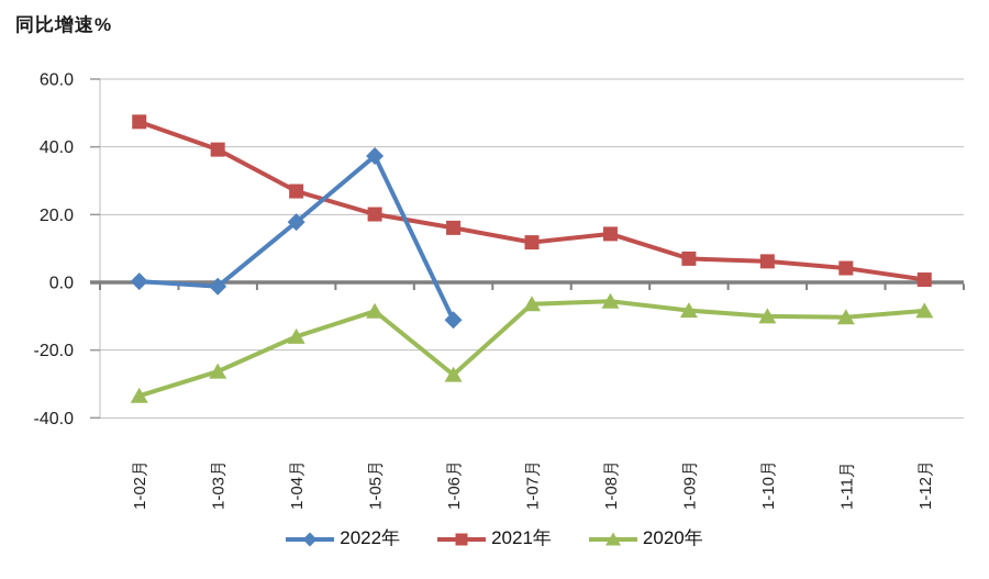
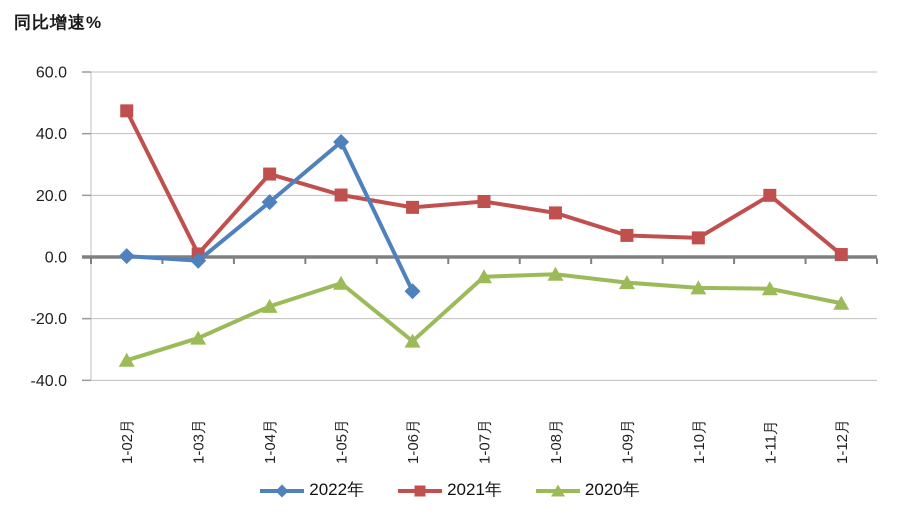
2021年/1-03月: 39 -> 1
2021年/1-07月: 12 -> 18
2021年/1-11月: 4 -> 20
2020年/1-12月: -8 -> -15
